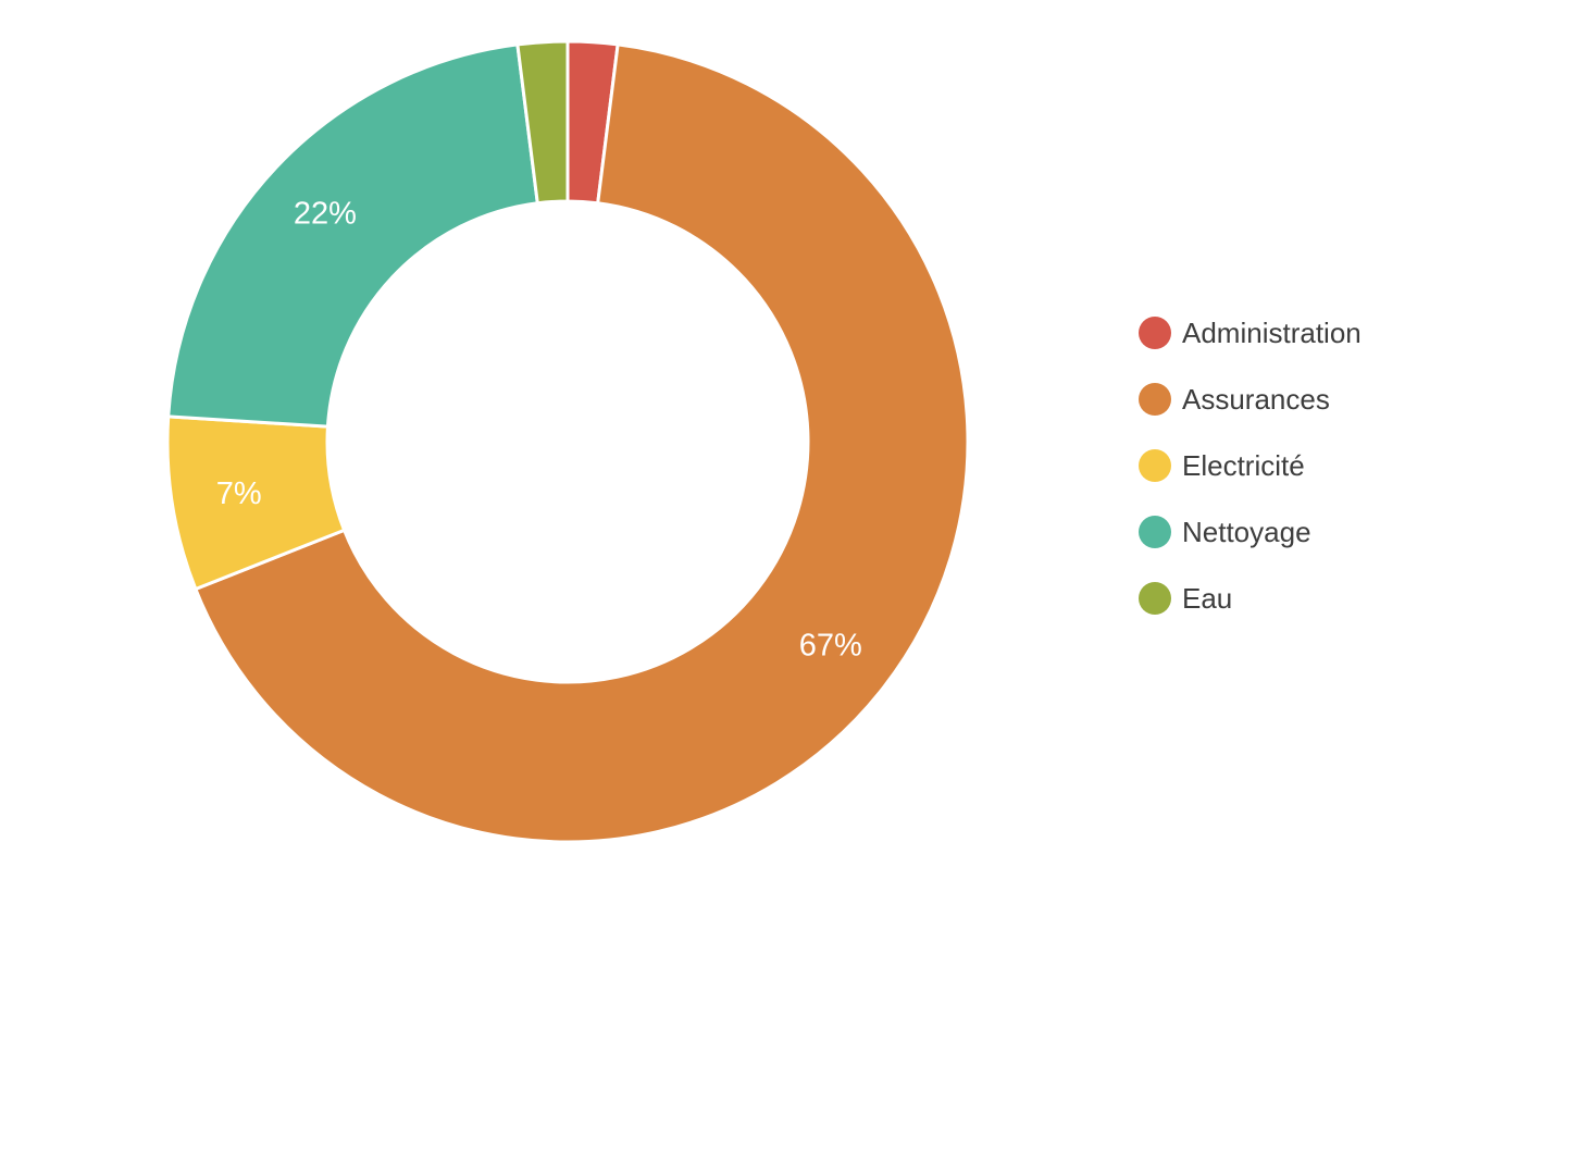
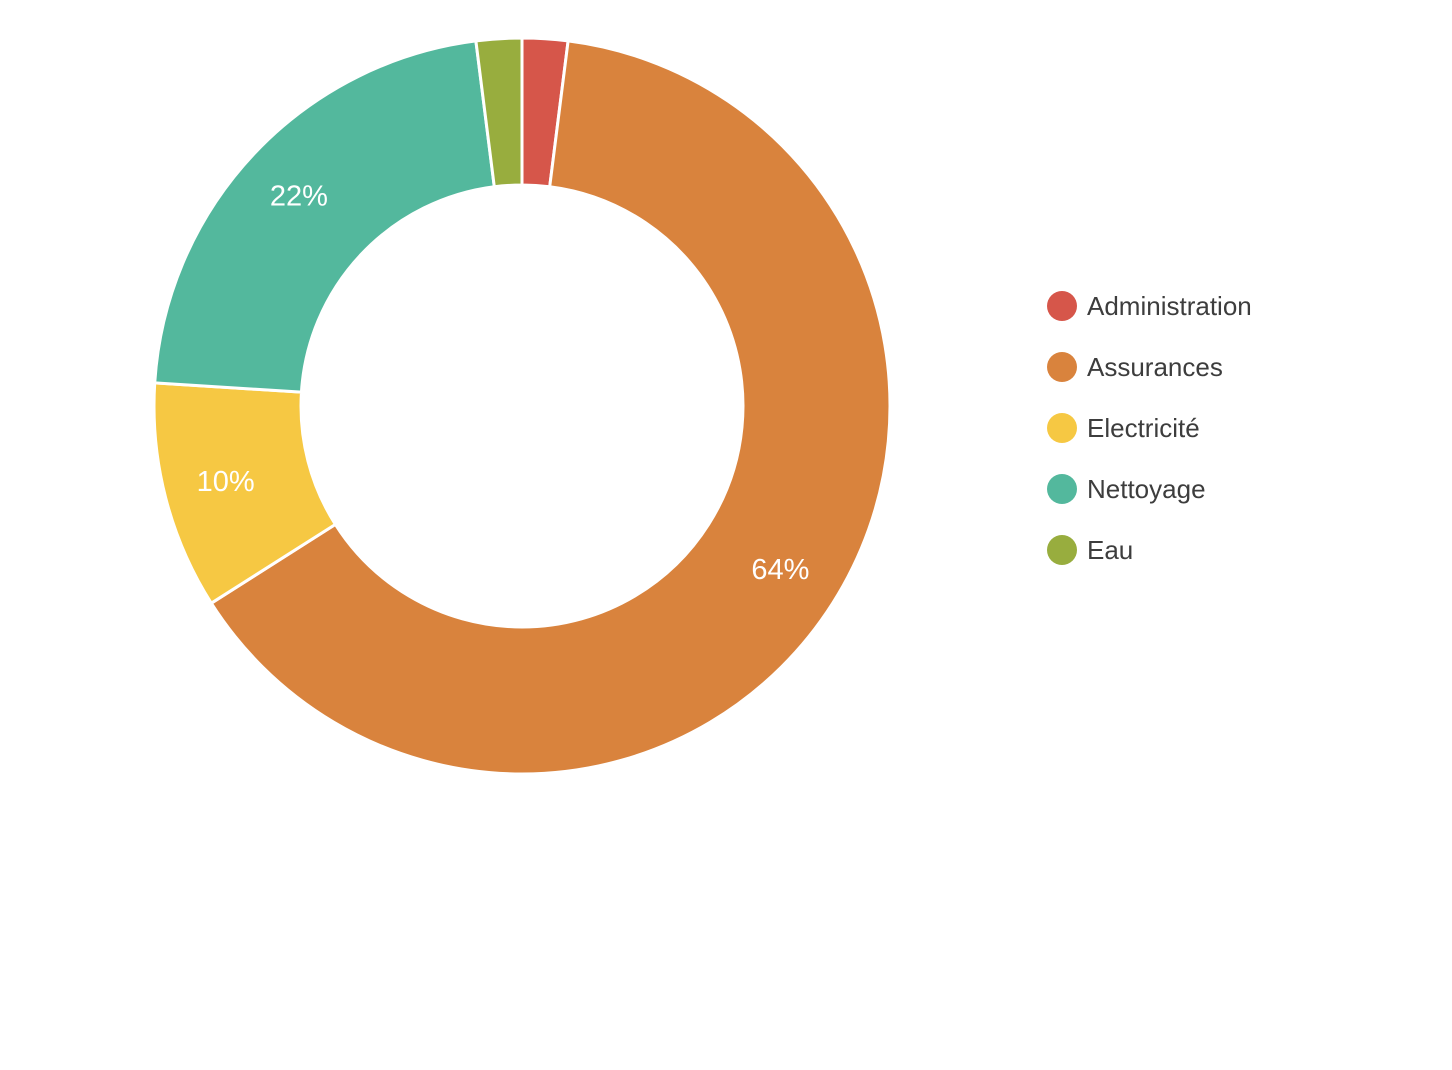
Assurances: 67% -> 64%
Electricité: 7% -> 10%
